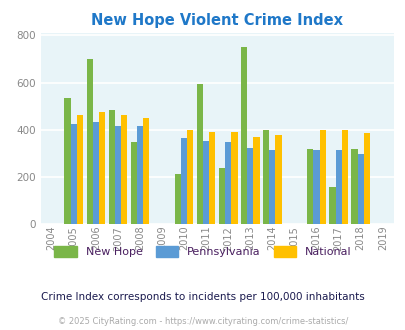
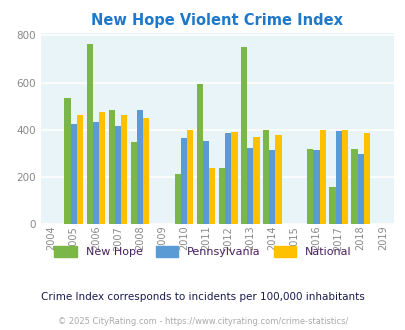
New Hope/2006: 700 -> 765
Pennsylvania/2008: 415 -> 485
National/2011: 390 -> 240
Pennsylvania/2012: 350 -> 385
Pennsylvania/2017: 315 -> 395
